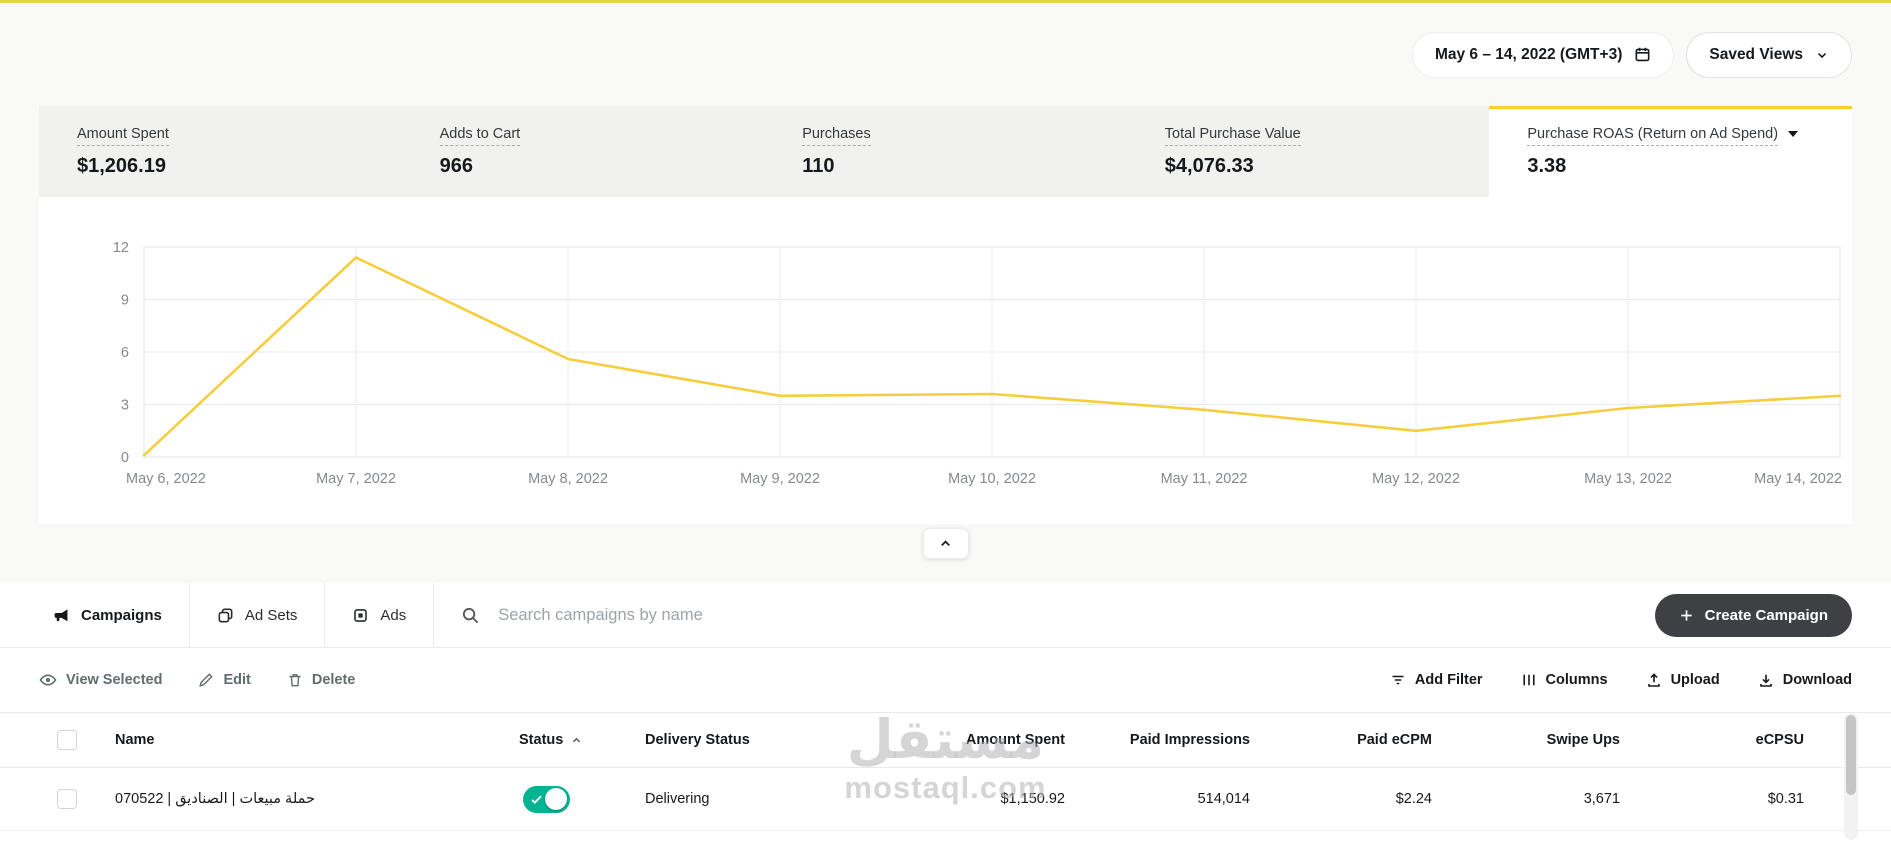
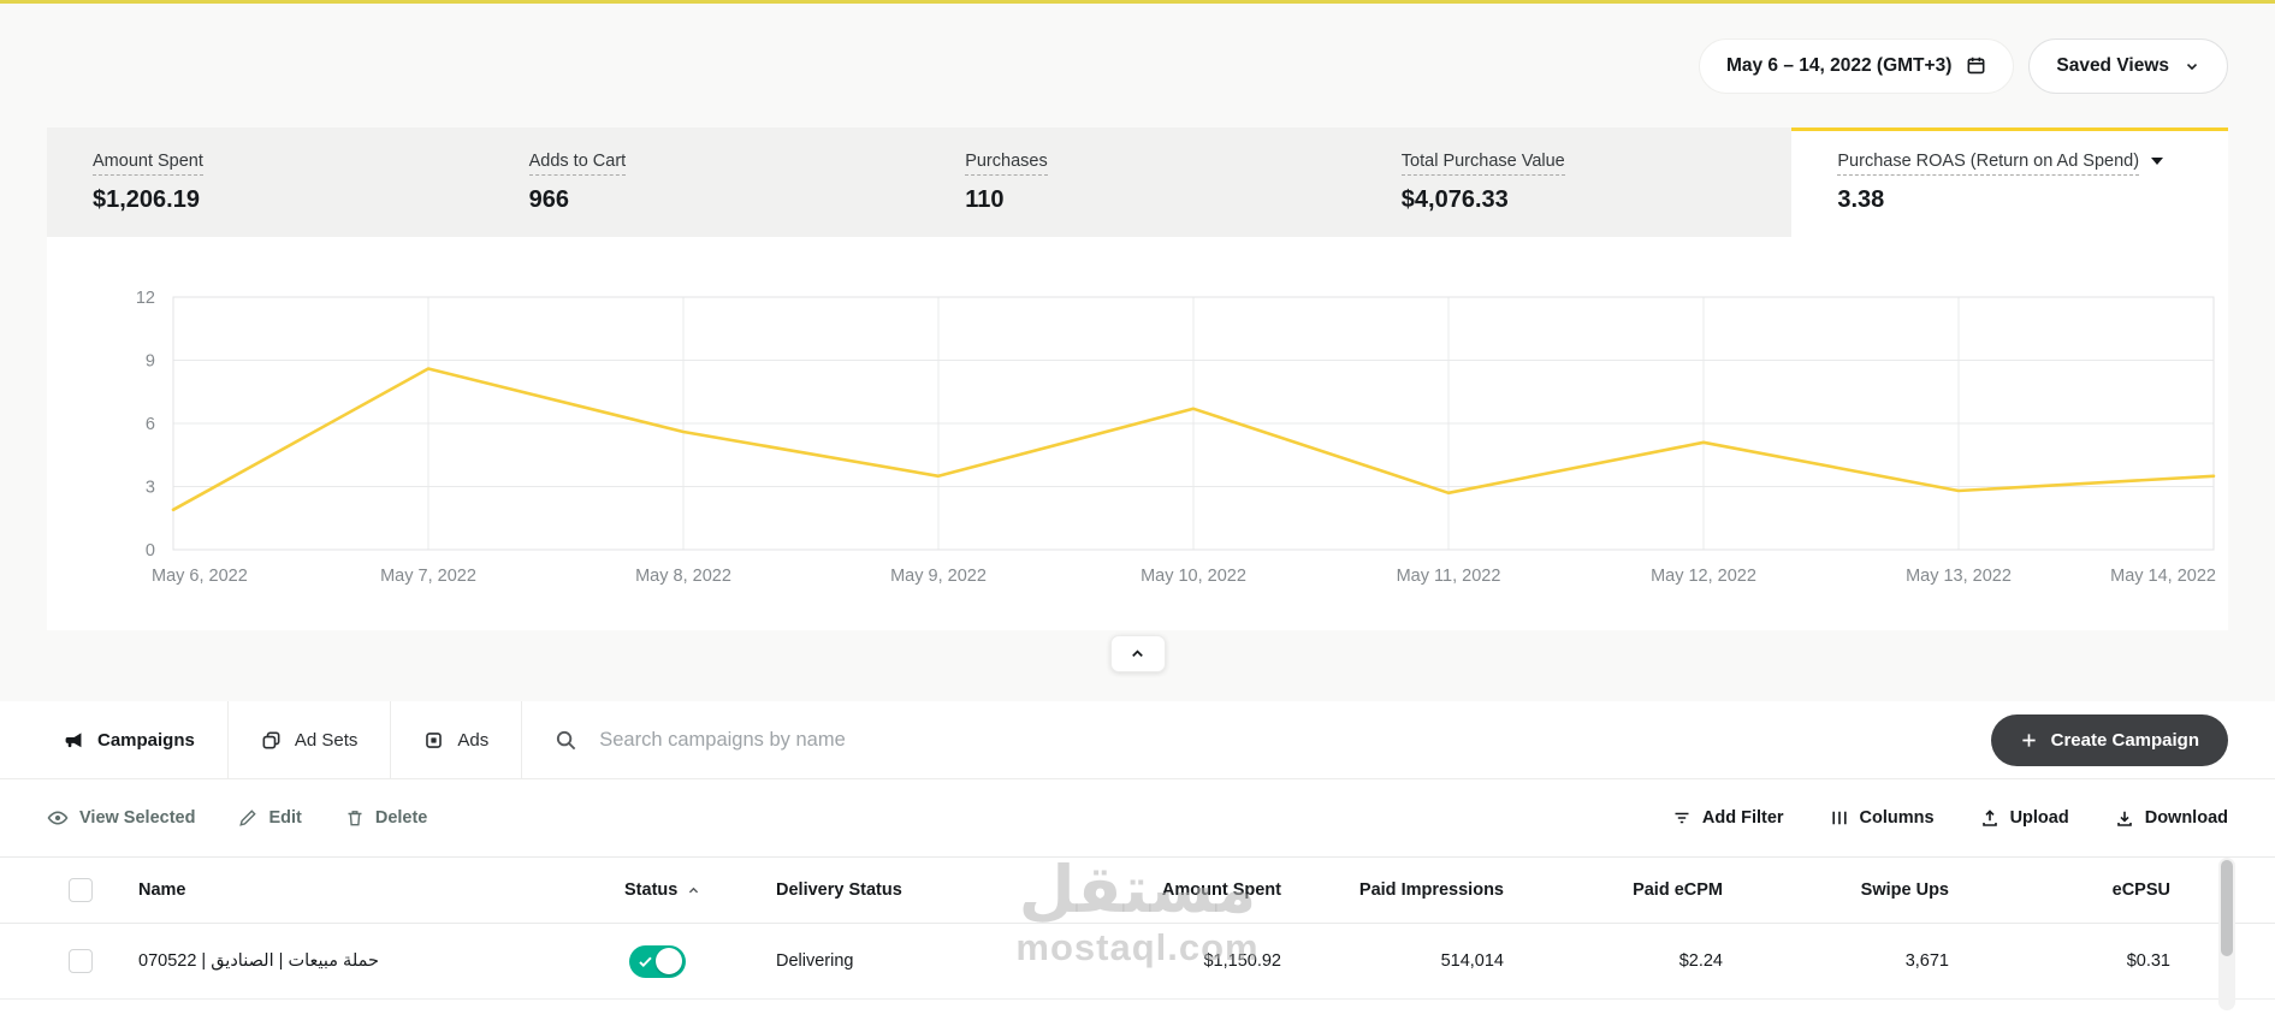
May 6, 2022: 0.1 -> 1.9
May 7, 2022: 11.4 -> 8.6
May 10, 2022: 3.6 -> 6.7
May 12, 2022: 1.5 -> 5.1
